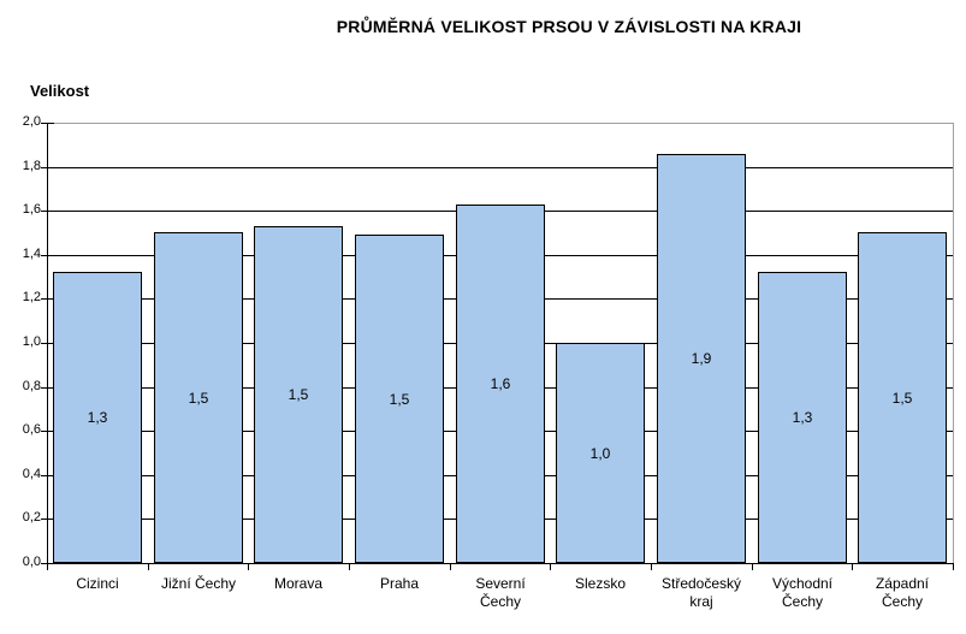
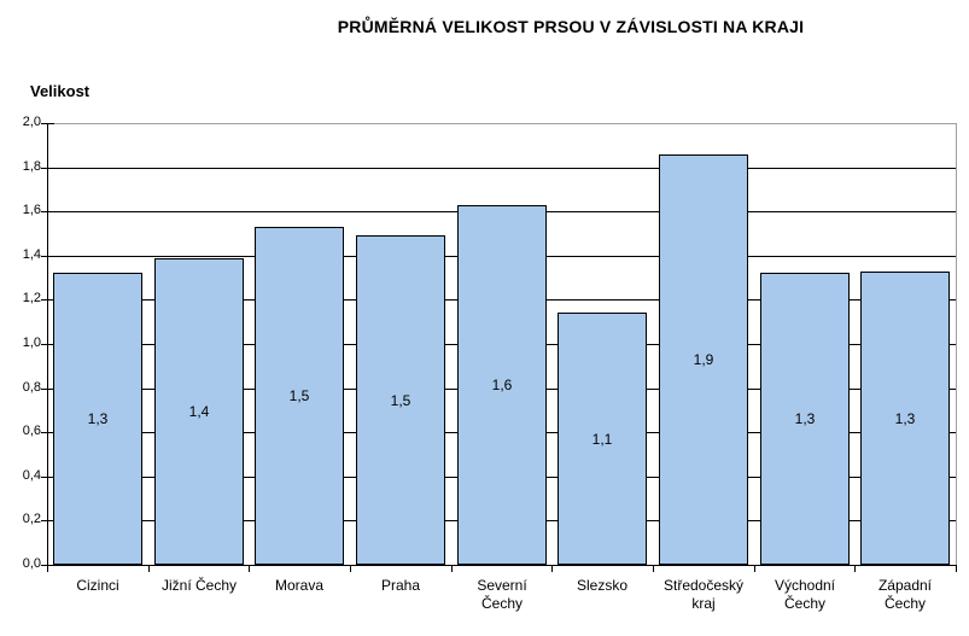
Jižní Čechy: 1,5 -> 1,4
Slezsko: 1,0 -> 1,1
Západní Čechy: 1,5 -> 1,3
